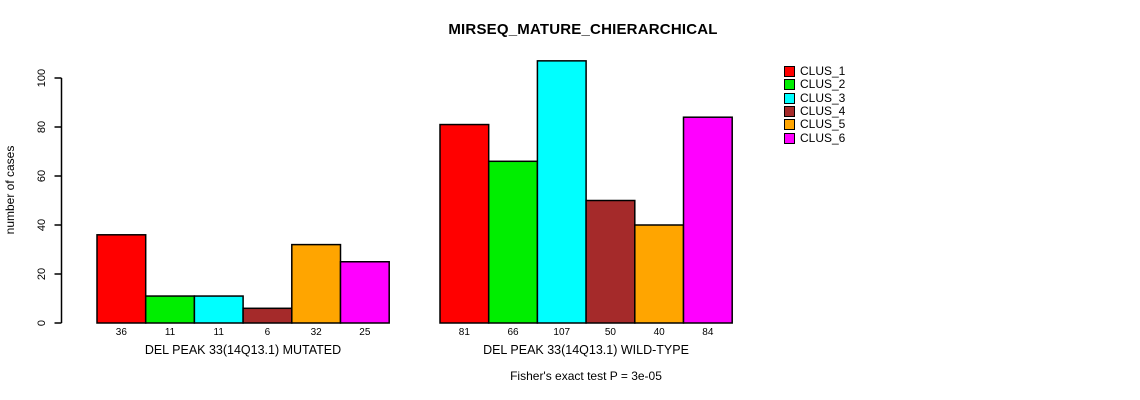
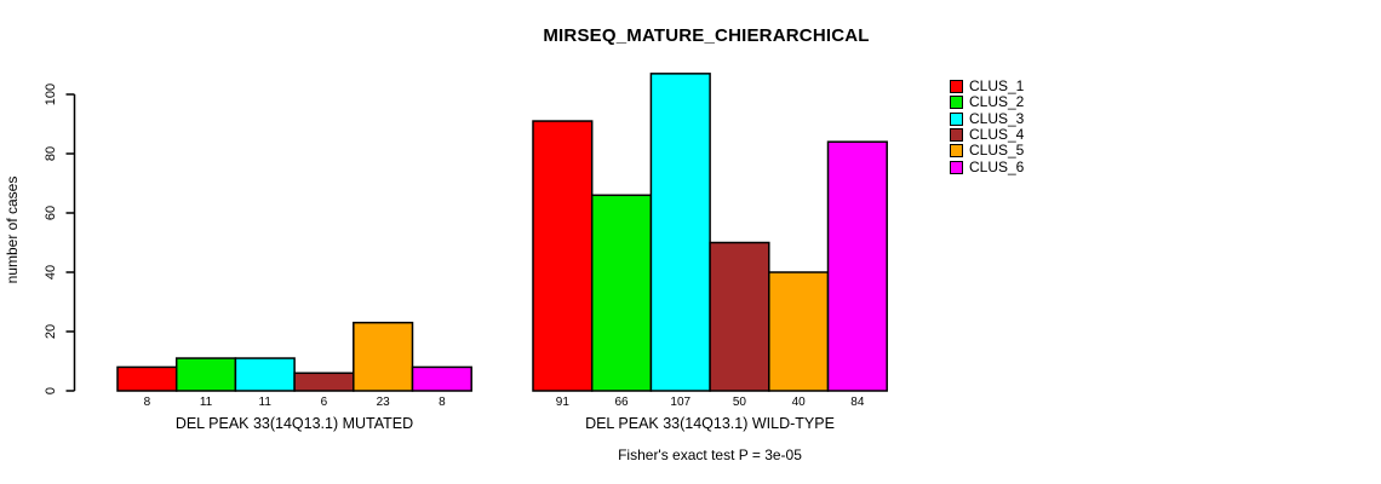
CLUS_1/DEL PEAK 33(14Q13.1) MUTATED: 36 -> 8
CLUS_5/DEL PEAK 33(14Q13.1) MUTATED: 32 -> 23
CLUS_6/DEL PEAK 33(14Q13.1) MUTATED: 25 -> 8
CLUS_1/DEL PEAK 33(14Q13.1) WILD-TYPE: 81 -> 91
